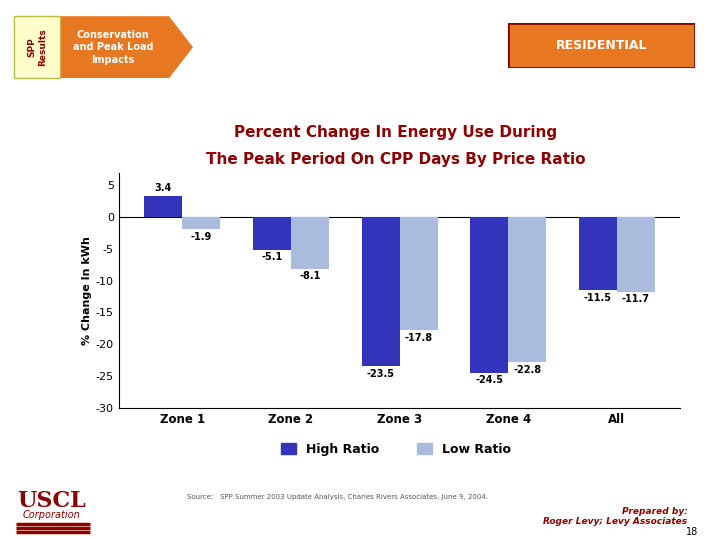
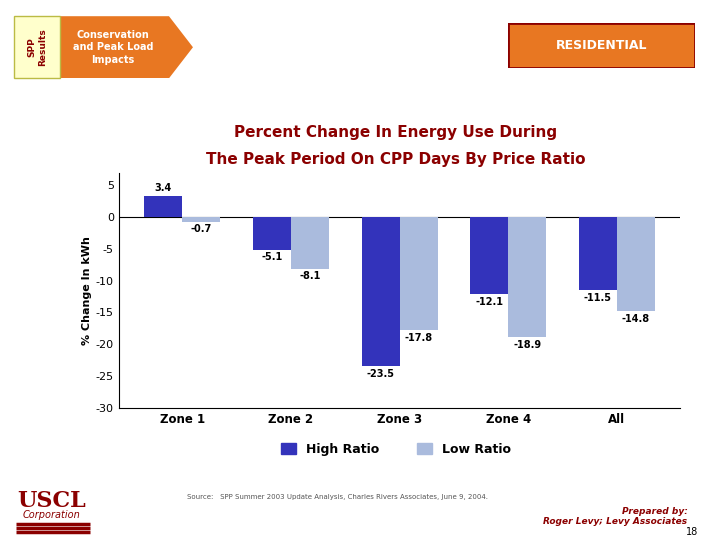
Low Ratio/Zone 1: -1.9 -> -0.7
High Ratio/Zone 4: -24.5 -> -12.1
Low Ratio/Zone 4: -22.8 -> -18.9
Low Ratio/All: -11.7 -> -14.8
